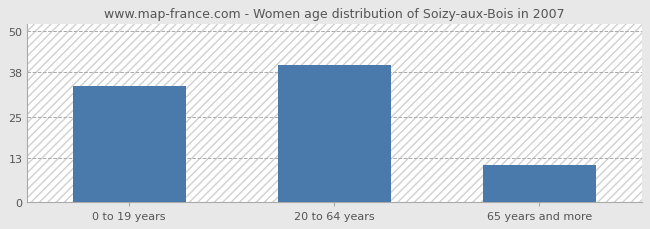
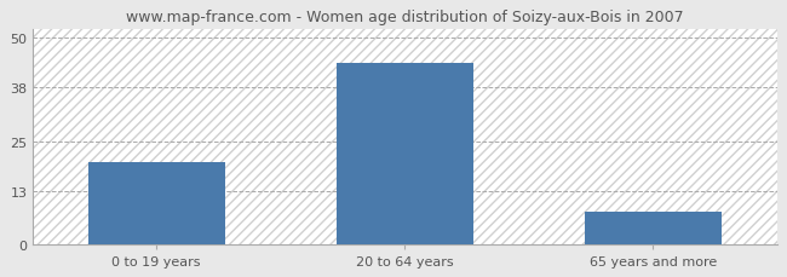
0 to 19 years: 34 -> 20
20 to 64 years: 40 -> 44
65 years and more: 11 -> 8
